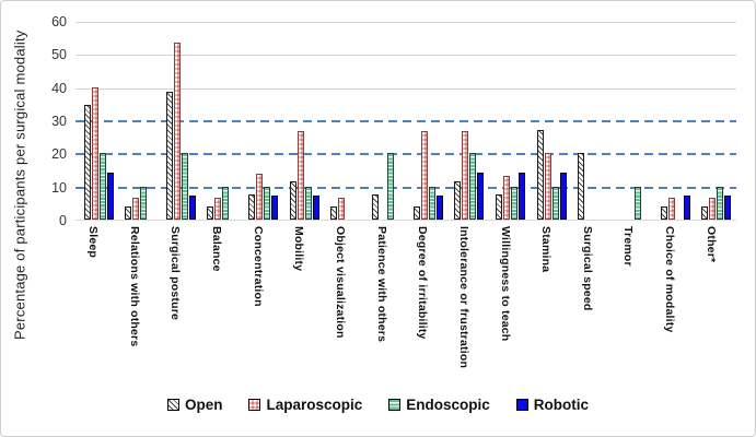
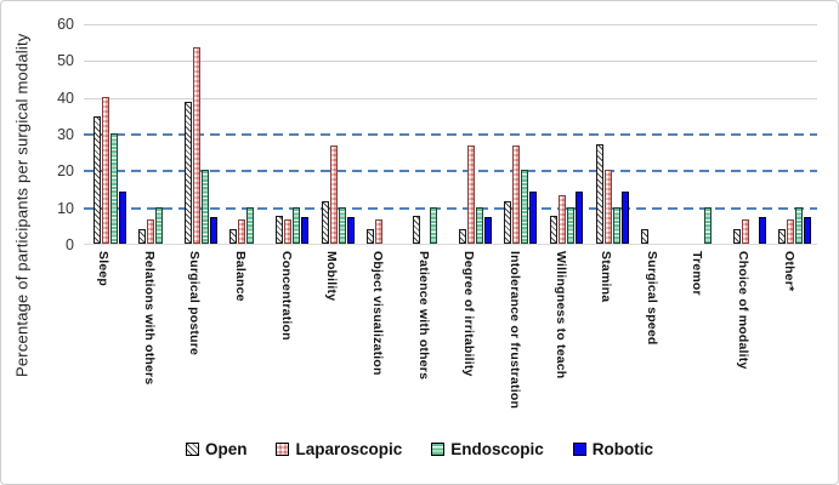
Endoscopic/Sleep: 20 -> 30
Laparoscopic/Concentration: 14 -> 7
Endoscopic/Patience with others: 20 -> 10
Open/Surgical speed: 20 -> 4
